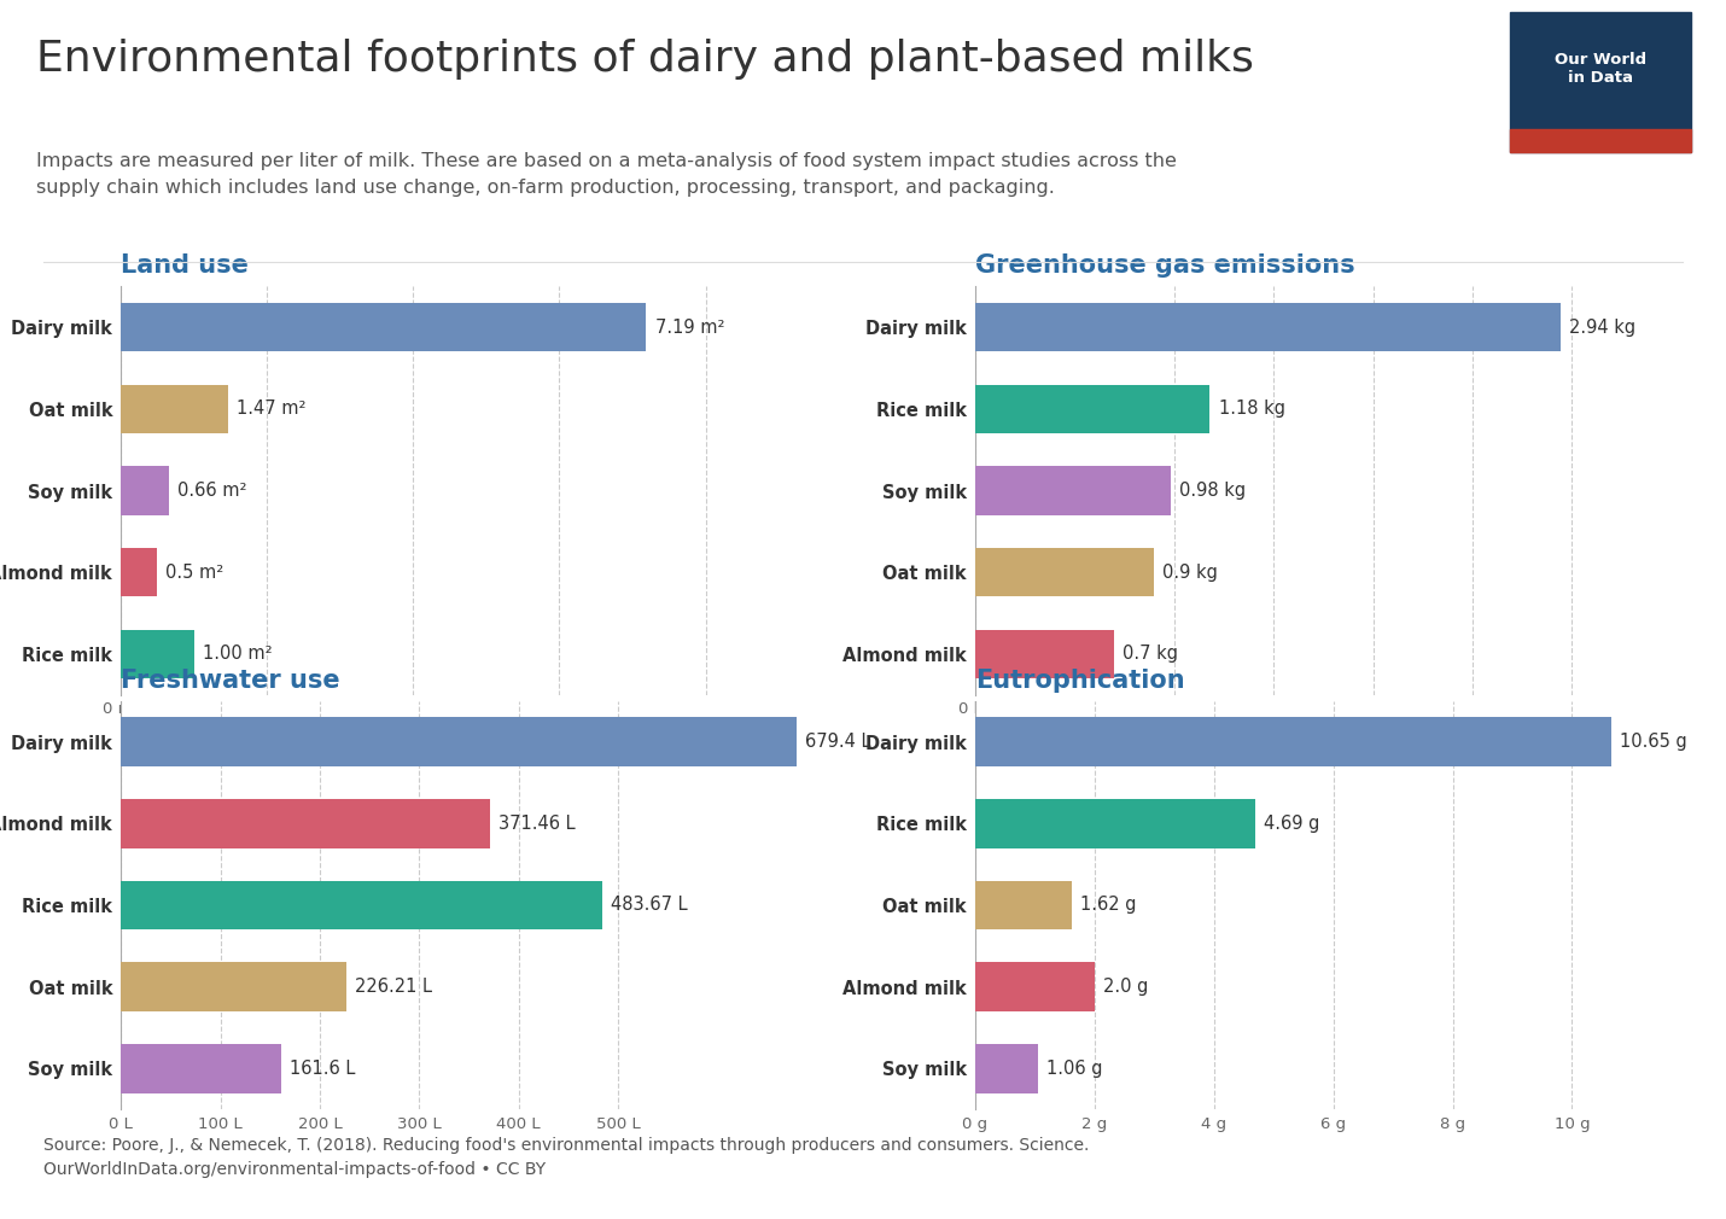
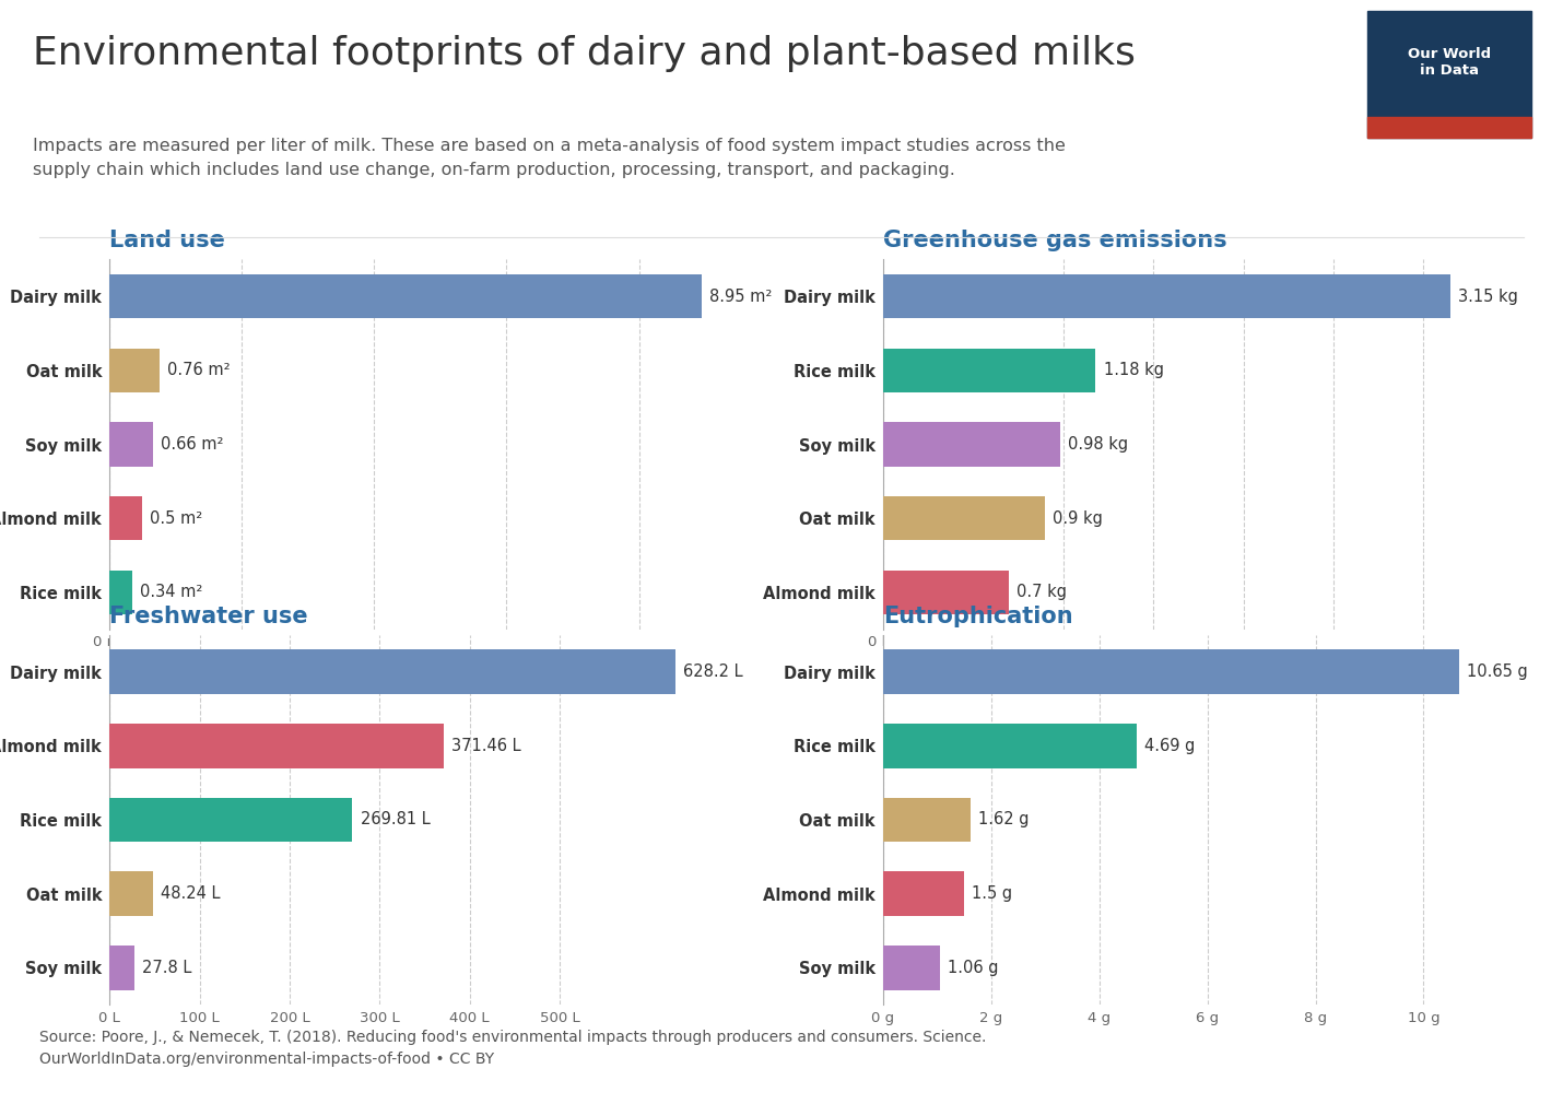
Land use/Dairy milk: 7.19 -> 8.95
Land use/Oat milk: 1.47 -> 0.76
Land use/Rice milk: 1.00 -> 0.34
Greenhouse gas emissions/Dairy milk: 2.94 -> 3.15
Freshwater use/Dairy milk: 679.4 -> 628.2
Freshwater use/Rice milk: 483.67 -> 269.81
Freshwater use/Oat milk: 226.21 -> 48.24
Freshwater use/Soy milk: 161.6 -> 27.8
Eutrophication/Almond milk: 2.0 -> 1.5
